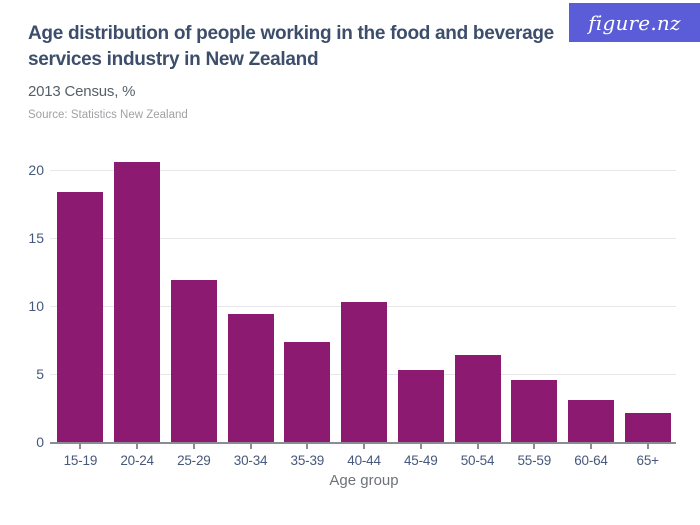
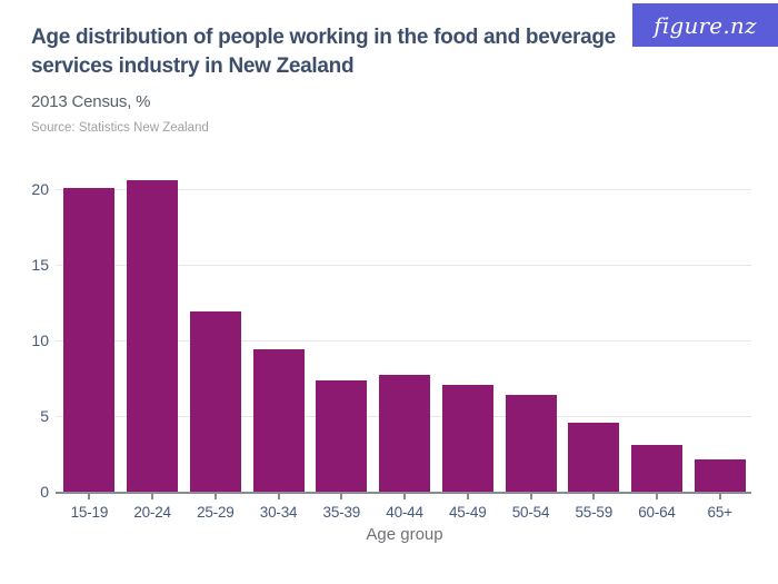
15-19: 18.4 -> 20.1
40-44: 10.3 -> 7.7
45-49: 5.3 -> 7.1
